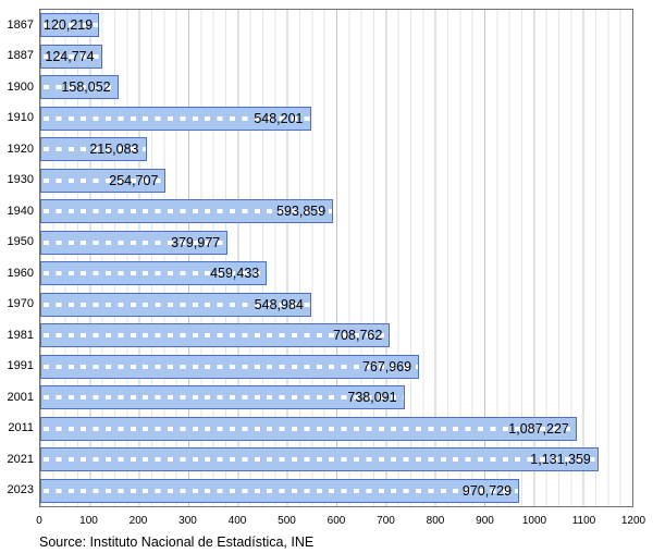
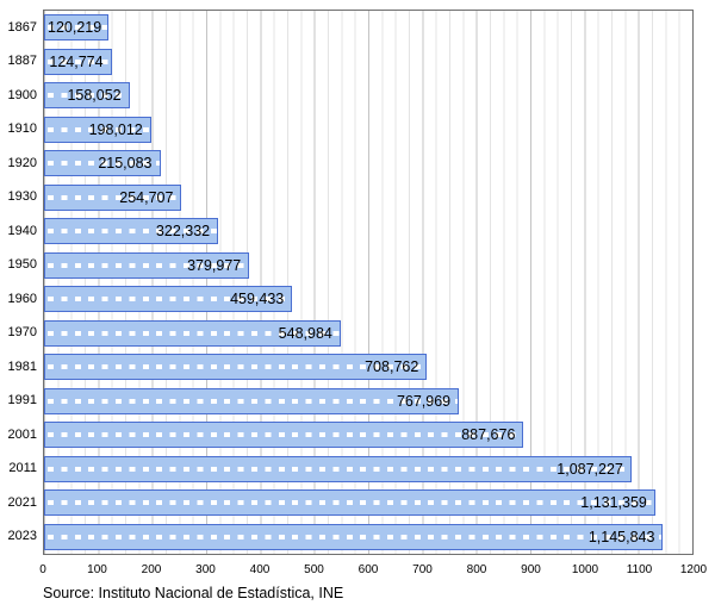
1910: 548,201 -> 198,012
1940: 593,859 -> 322,332
2001: 738,091 -> 887,676
2023: 970,729 -> 1,145,843
